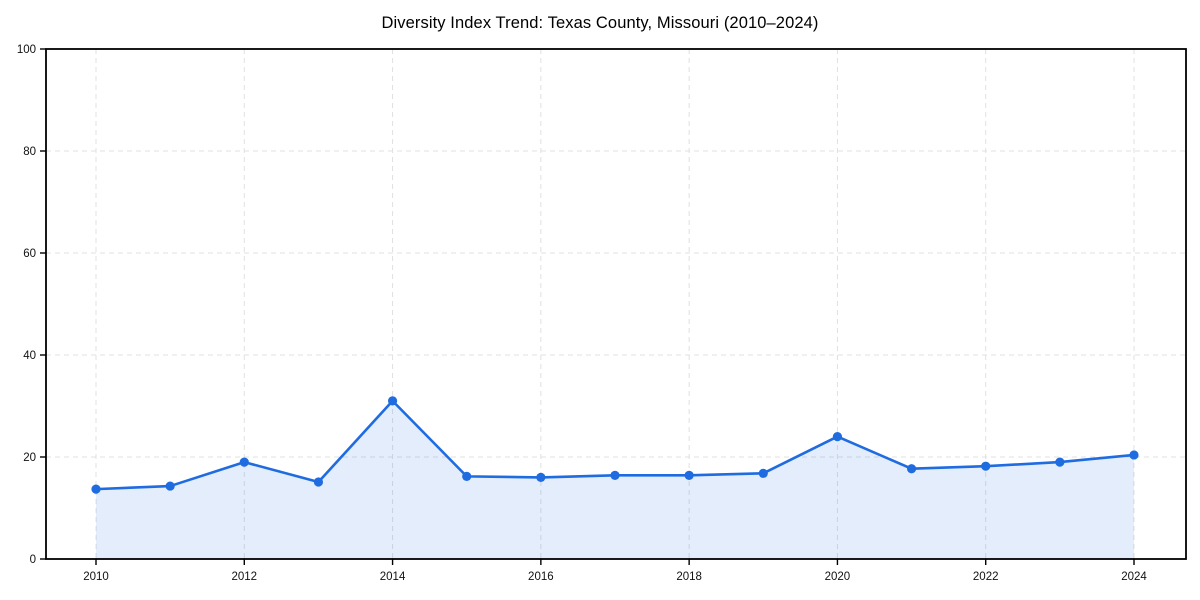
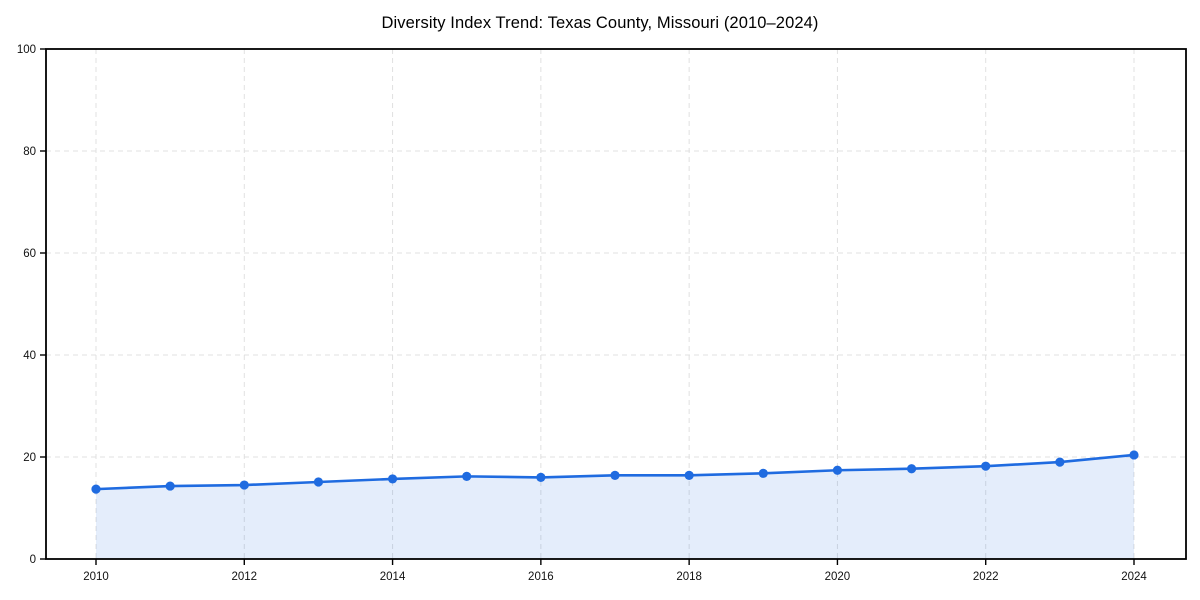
2012: 19 -> 14
2014: 31 -> 16
2020: 24 -> 17
